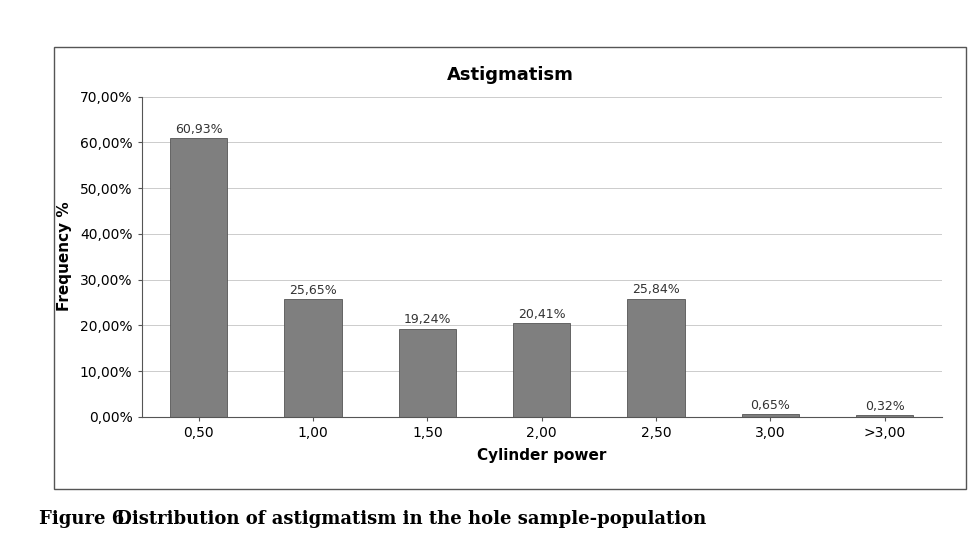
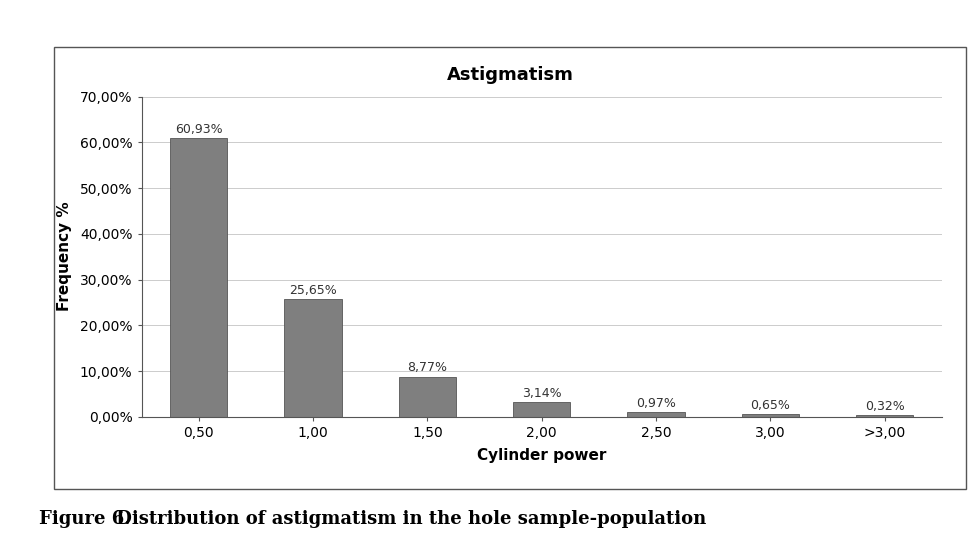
1,50: 19,24% -> 8,77%
2,00: 20,41% -> 3,14%
2,50: 25,84% -> 0,97%
